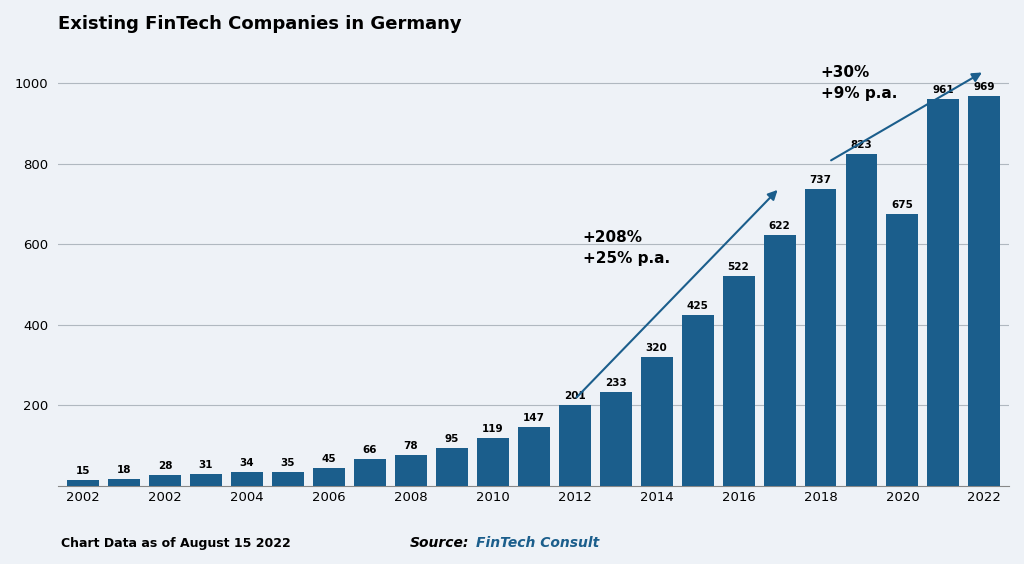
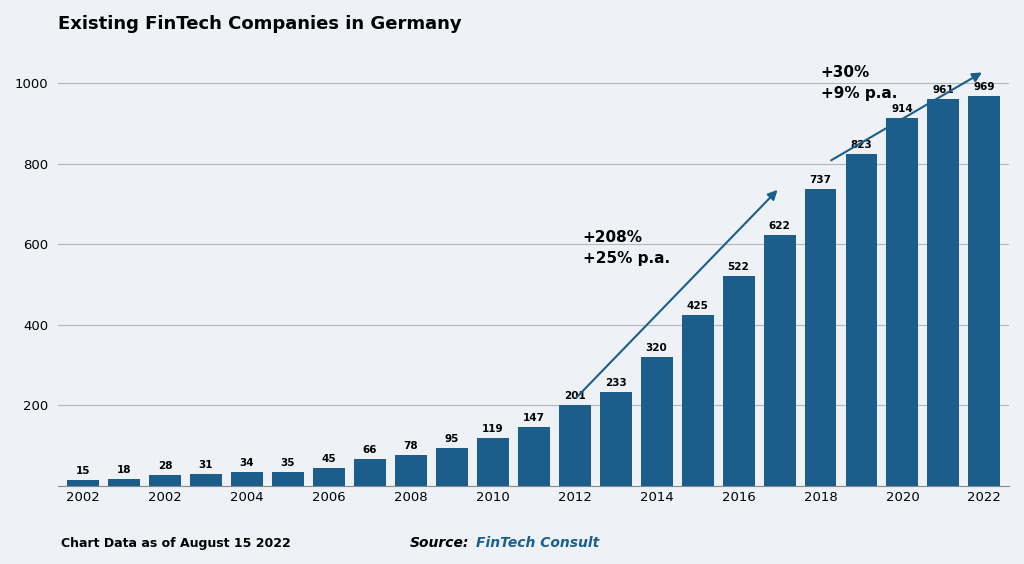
2020: 675 -> 914
